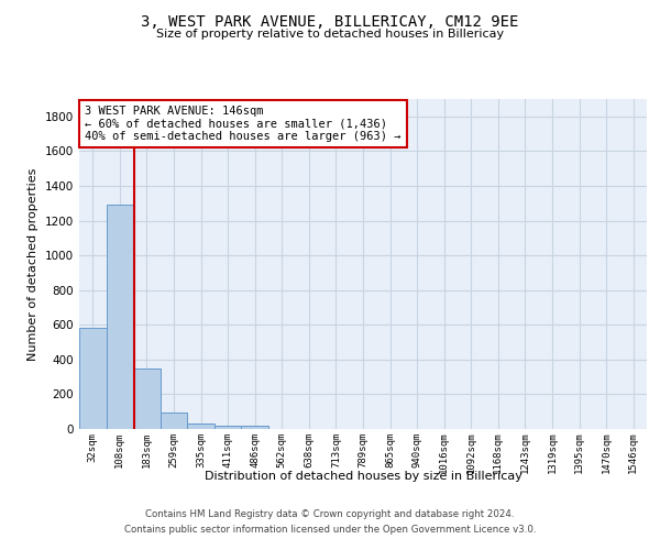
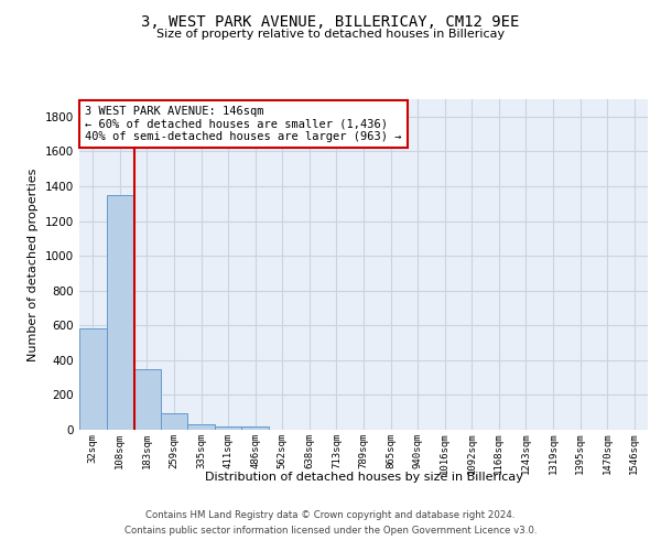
108sqm: 1290 -> 1350
